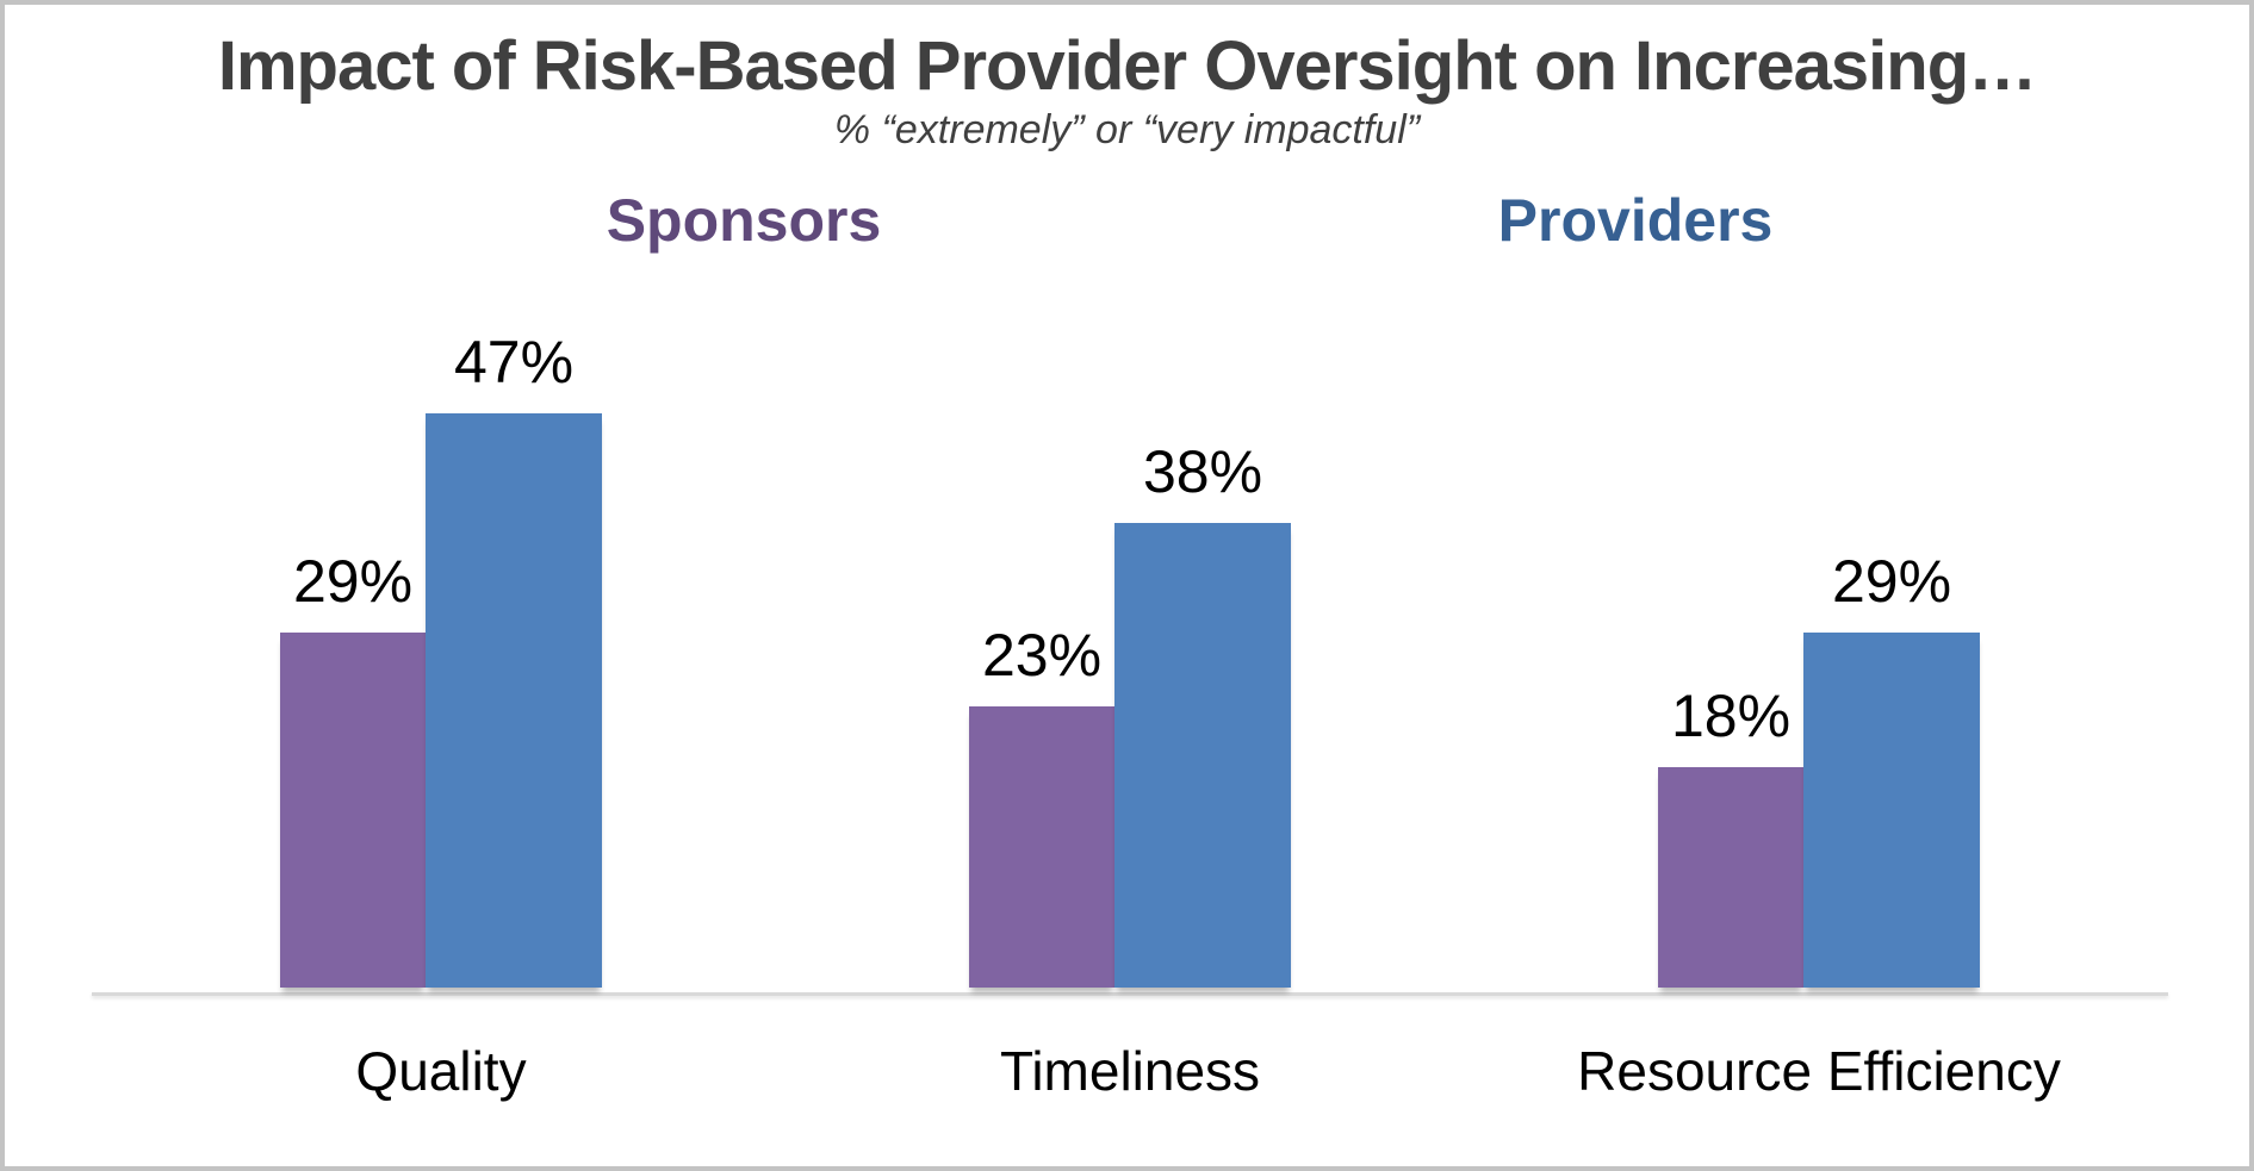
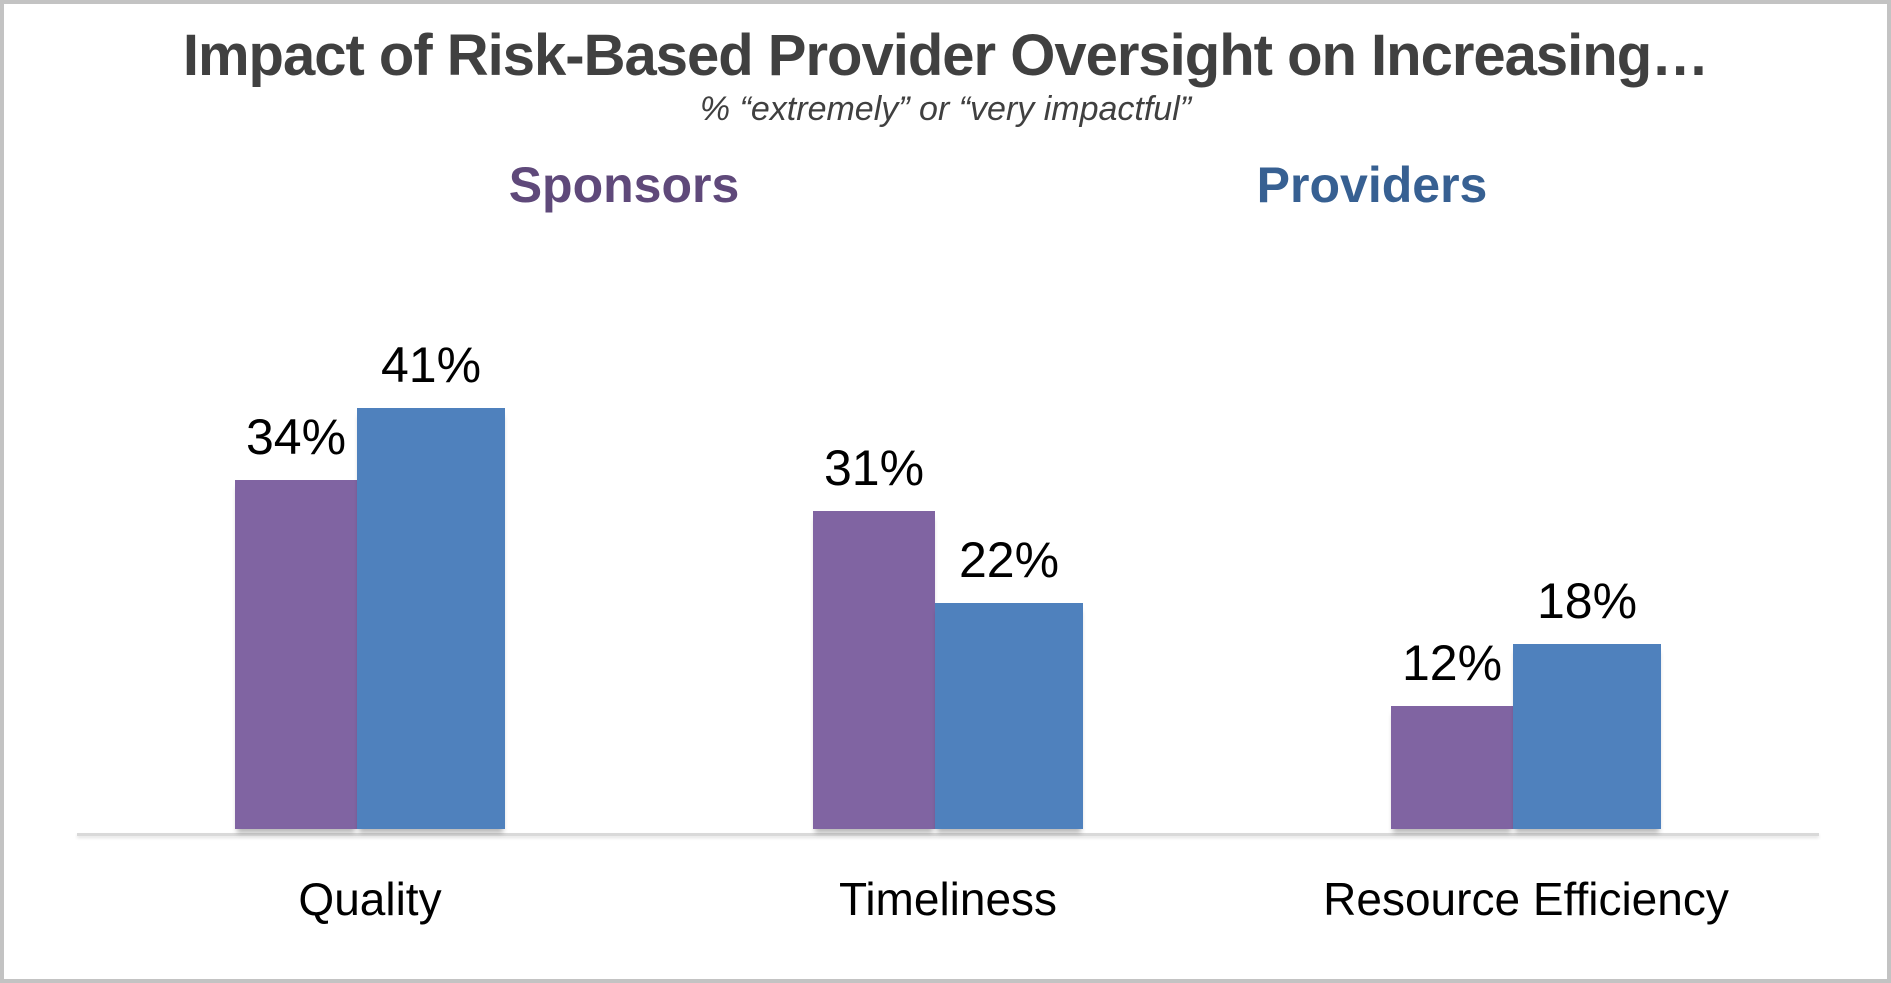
Sponsors/Quality: 29% -> 34%
Providers/Quality: 47% -> 41%
Sponsors/Timeliness: 23% -> 31%
Providers/Timeliness: 38% -> 22%
Sponsors/Resource Efficiency: 18% -> 12%
Providers/Resource Efficiency: 29% -> 18%
